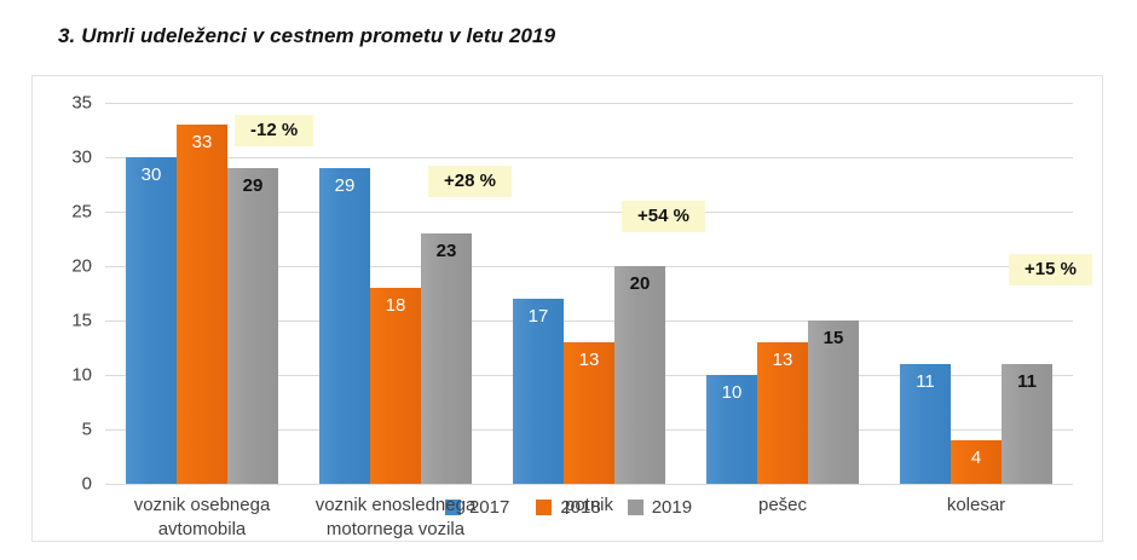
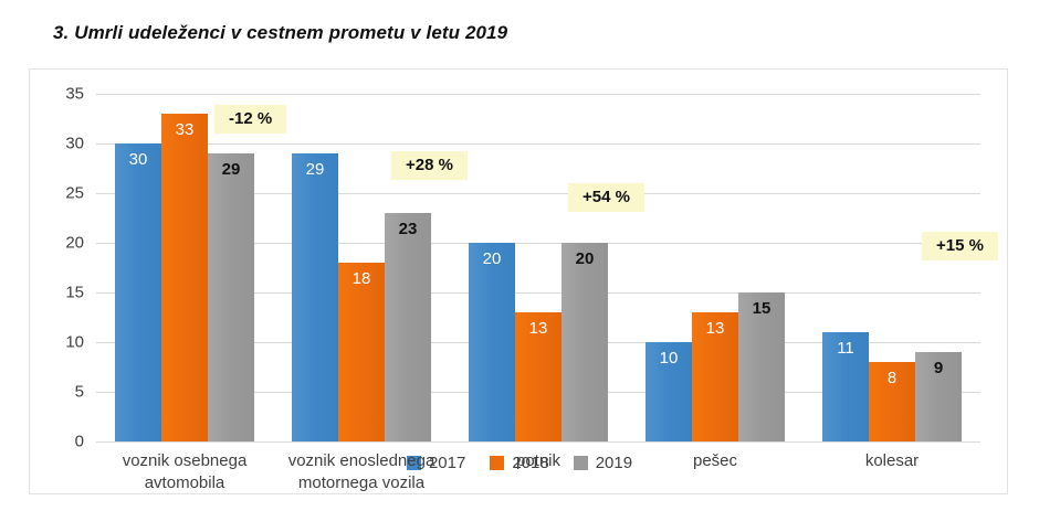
2017/potnik: 17 -> 20
2018/kolesar: 4 -> 8
2019/kolesar: 11 -> 9
